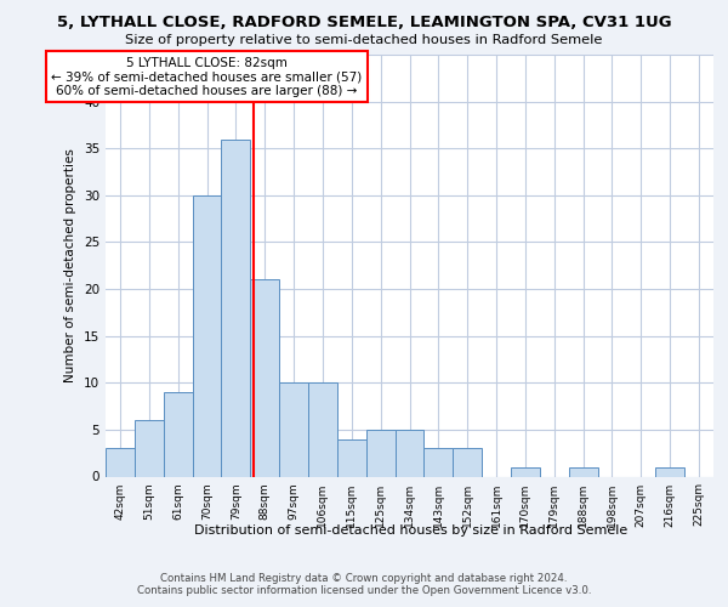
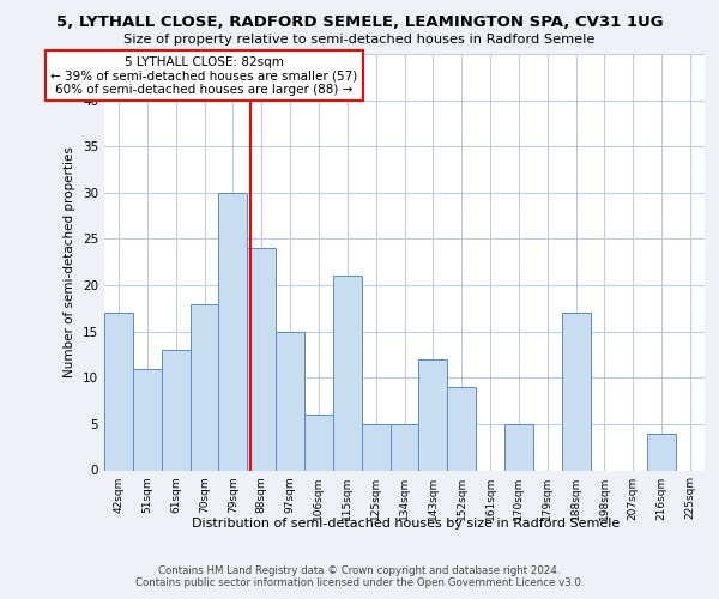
42sqm: 3 -> 17
51sqm: 6 -> 11
61sqm: 9 -> 13
70sqm: 30 -> 18
79sqm: 36 -> 30
88sqm: 21 -> 24
97sqm: 10 -> 15
106sqm: 10 -> 6
115sqm: 4 -> 21
143sqm: 3 -> 12
152sqm: 3 -> 9
170sqm: 1 -> 5
188sqm: 1 -> 17
216sqm: 1 -> 4
